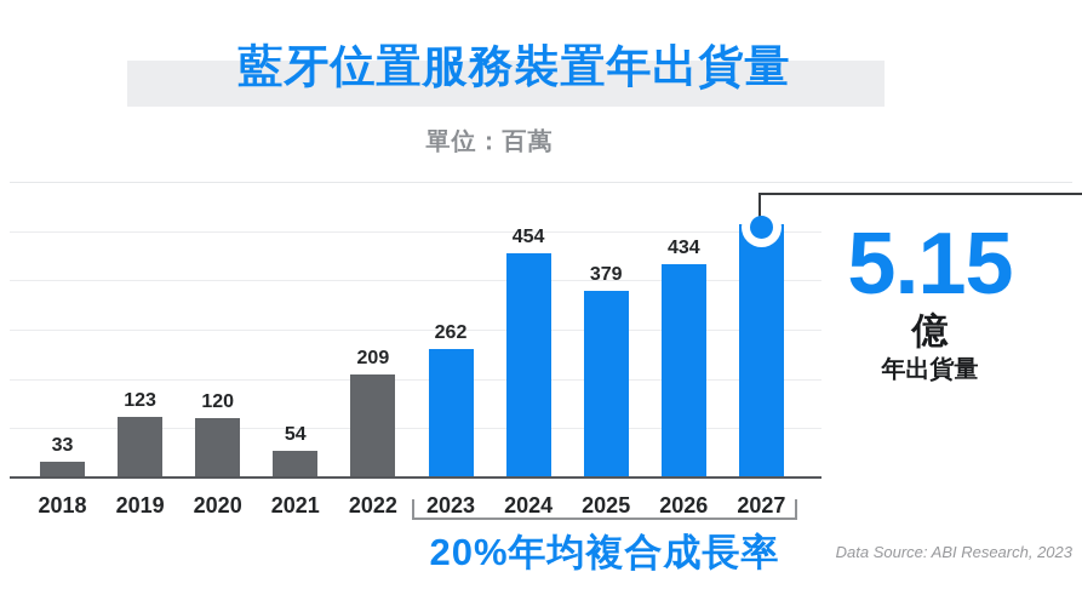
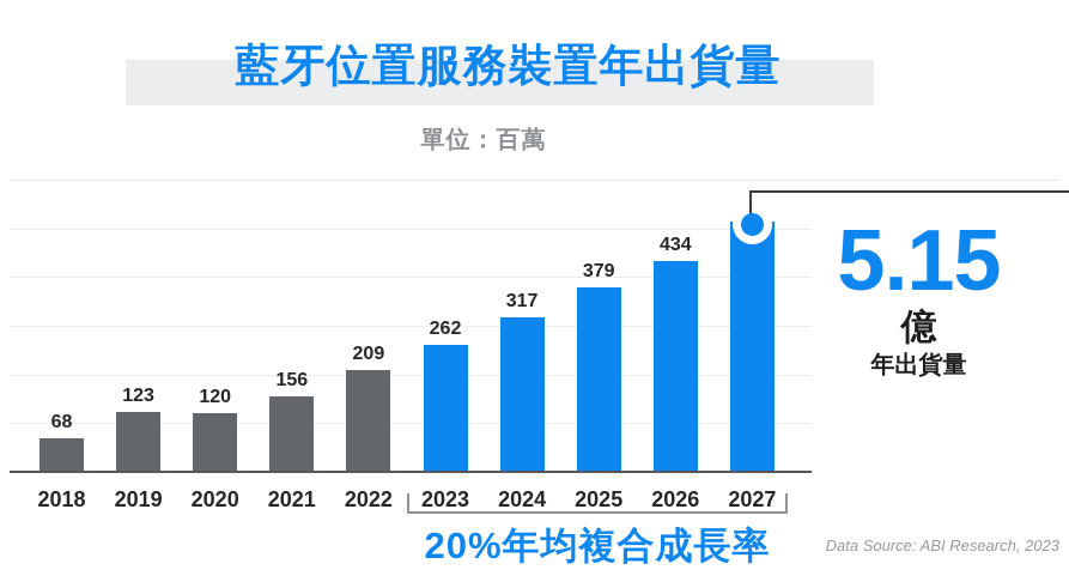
2018: 33 -> 68
2021: 54 -> 156
2024: 454 -> 317
